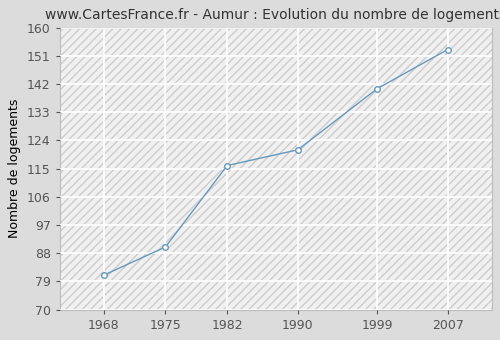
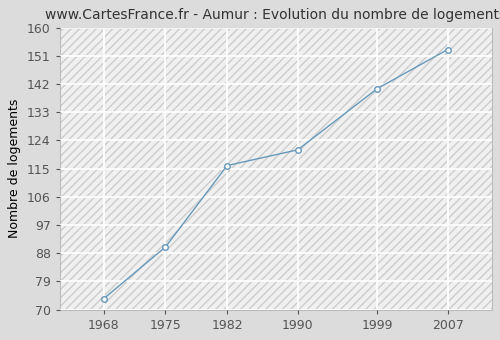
1968: 81.0 -> 73.5
